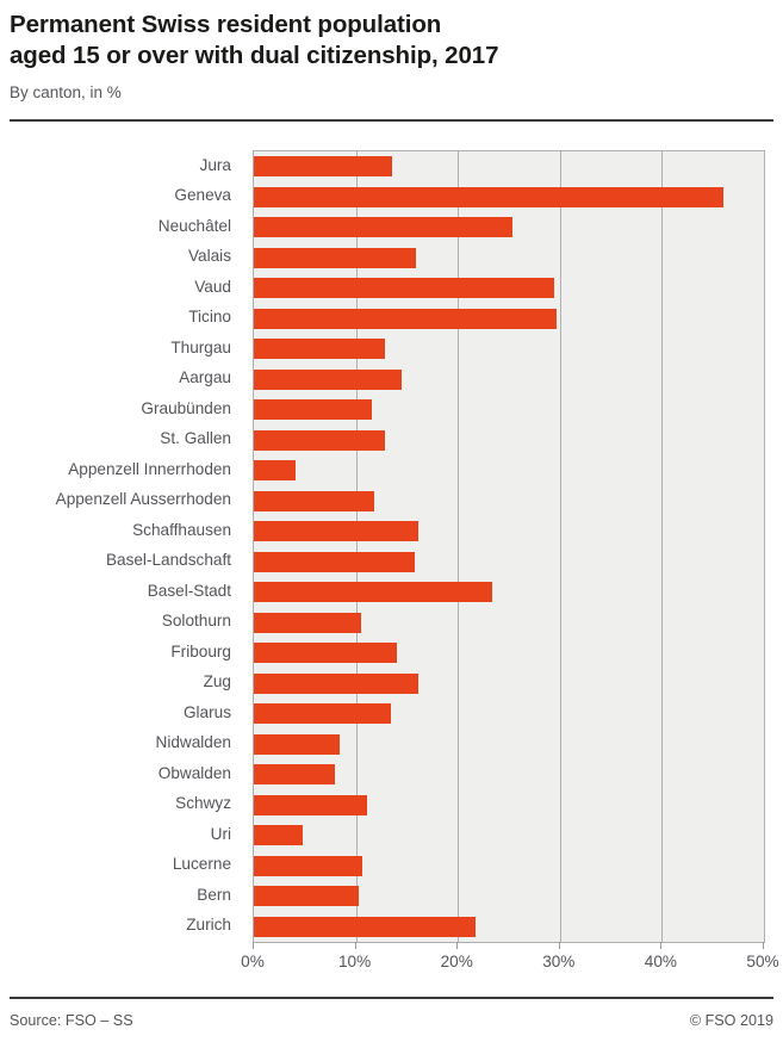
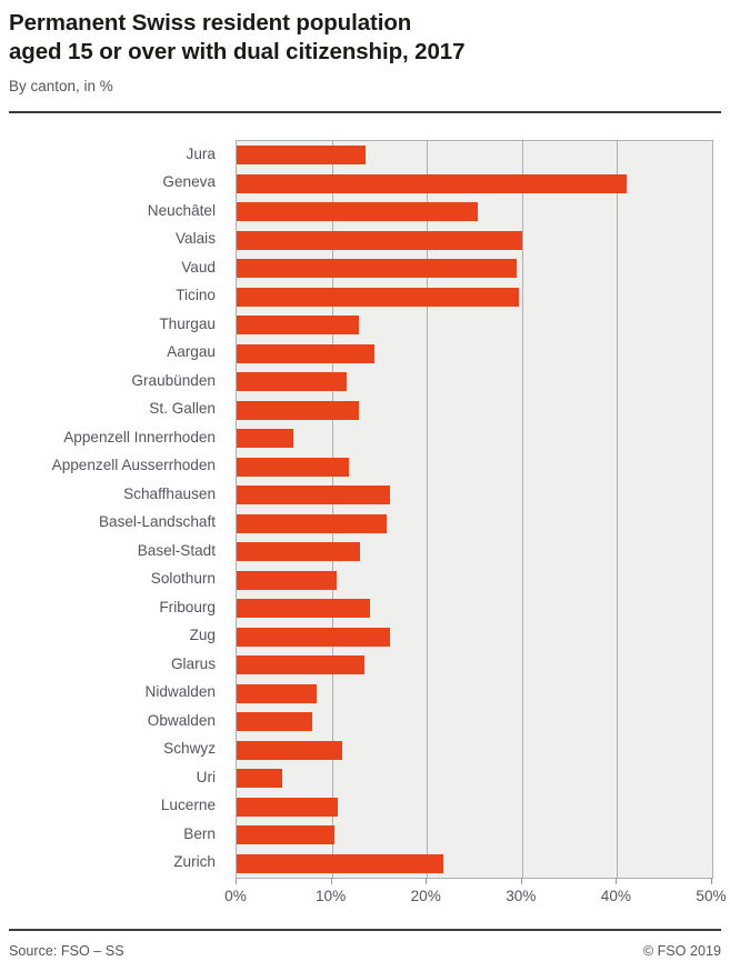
Geneva: 46% -> 41%
Valais: 16% -> 30%
Appenzell Innerrhoden: 4% -> 6%
Basel-Stadt: 23% -> 13%
